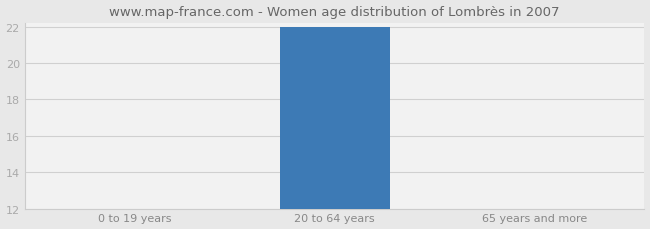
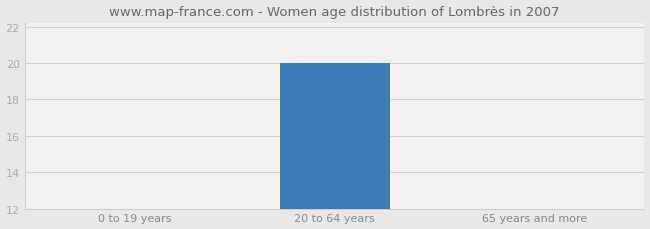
20 to 64 years: 22 -> 20
